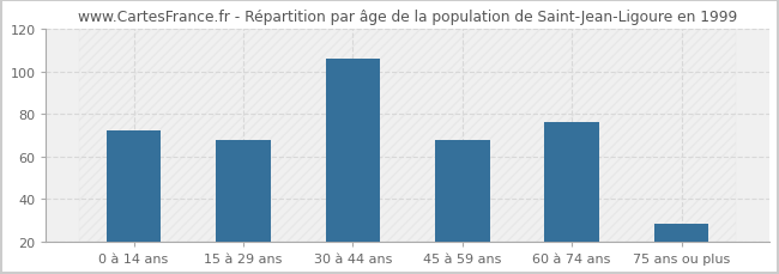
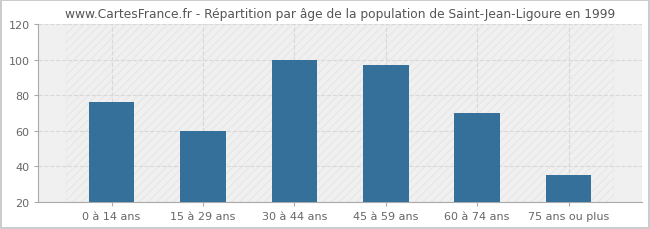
0 à 14 ans: 72 -> 76
15 à 29 ans: 68 -> 60
30 à 44 ans: 106 -> 100
45 à 59 ans: 68 -> 97
60 à 74 ans: 76 -> 70
75 ans ou plus: 28 -> 35
